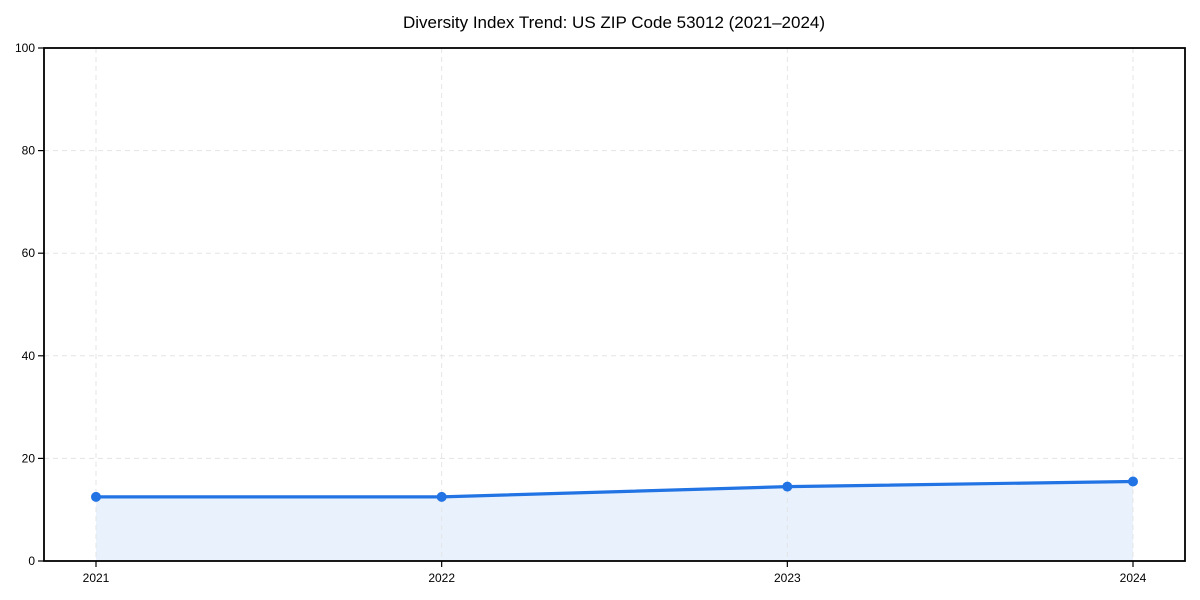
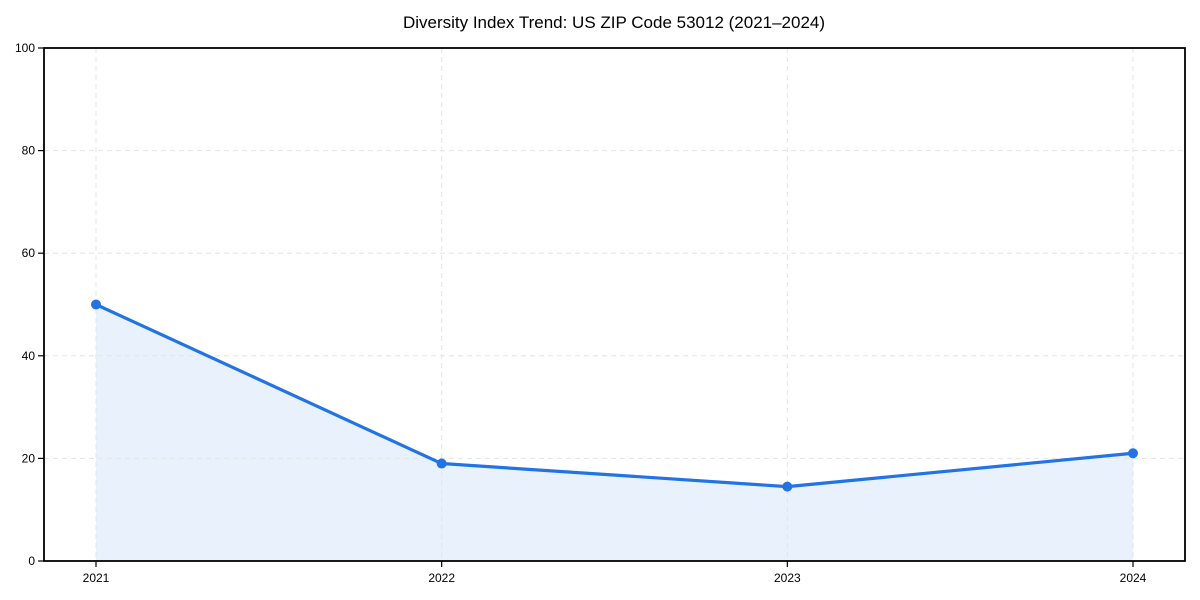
2021: 12 -> 50
2022: 12 -> 19
2024: 16 -> 21
